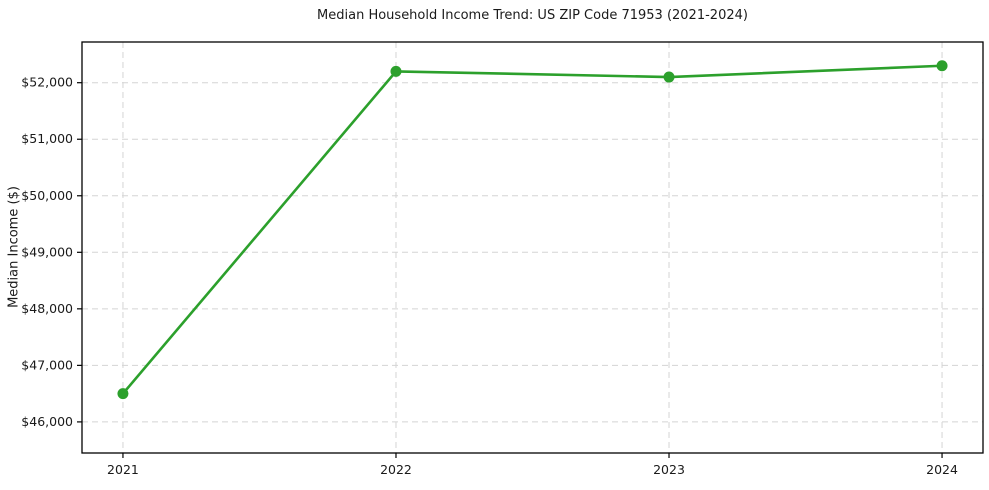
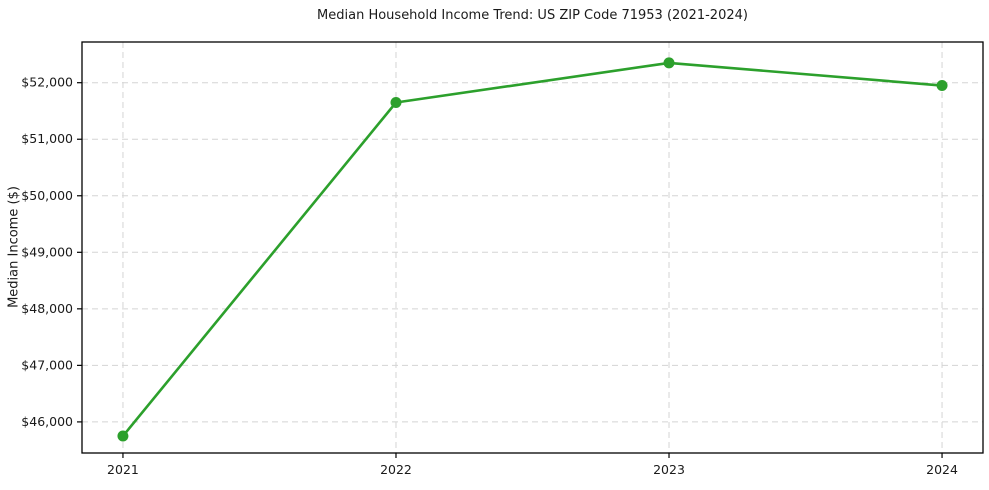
2021: $46500 -> $45800
2022: $52200 -> $51600
2023: $52100 -> $52400
2024: $52300 -> $52000
